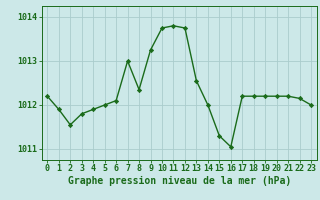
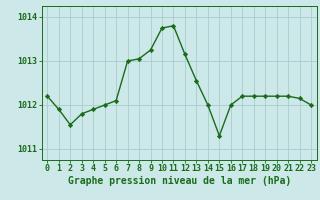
8: 1012.35 -> 1013.05
12: 1013.75 -> 1013.15
16: 1011.05 -> 1012.00
